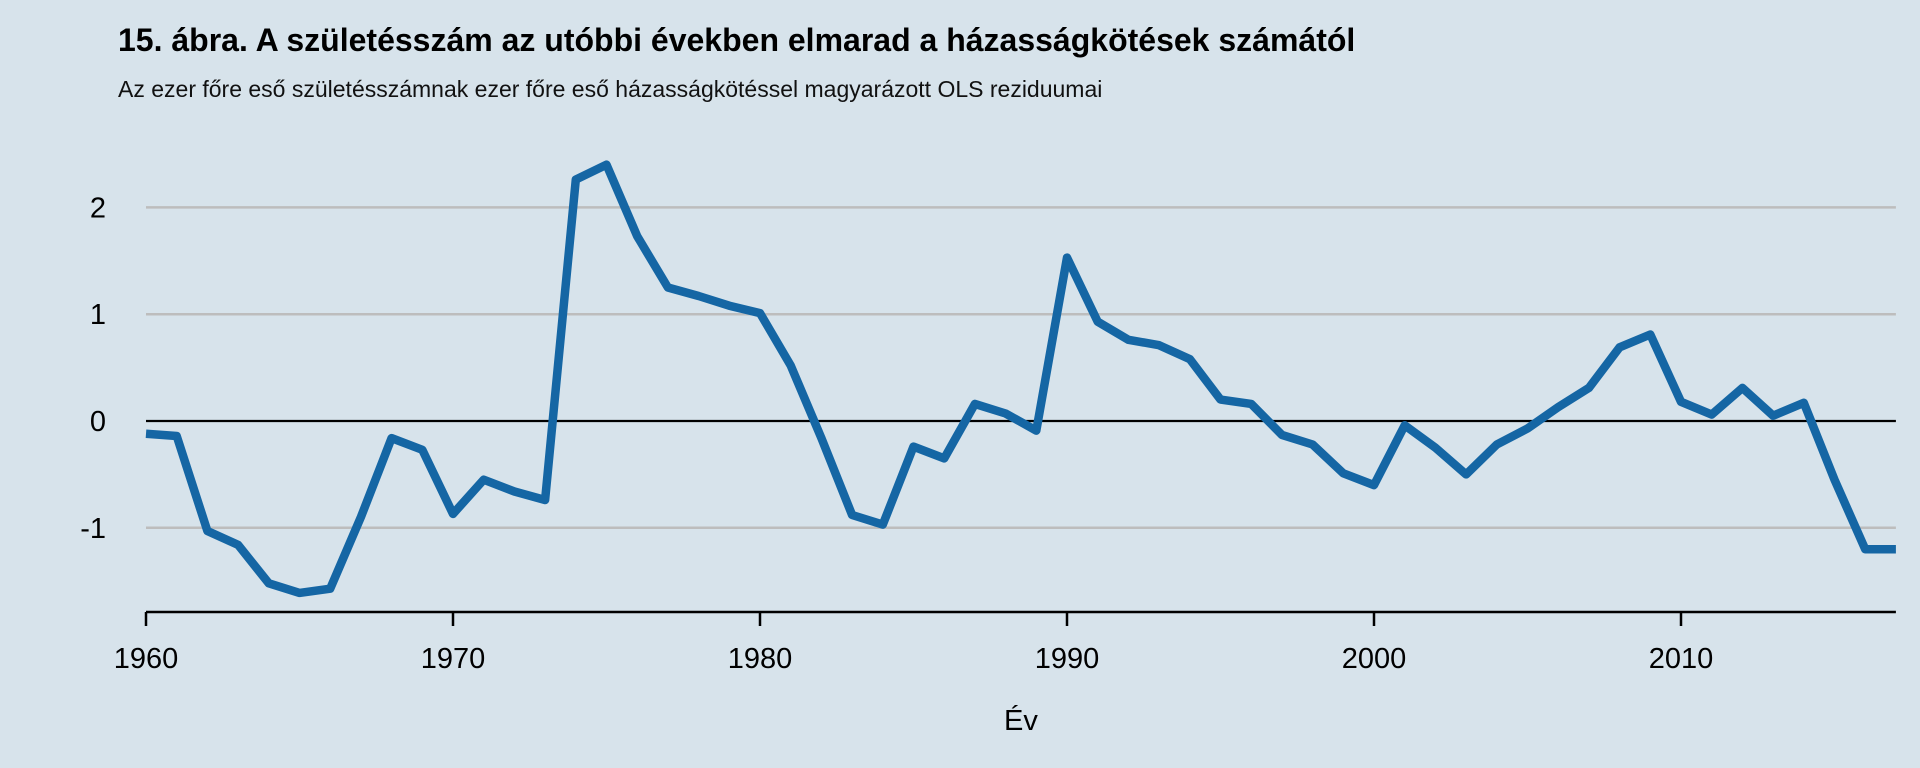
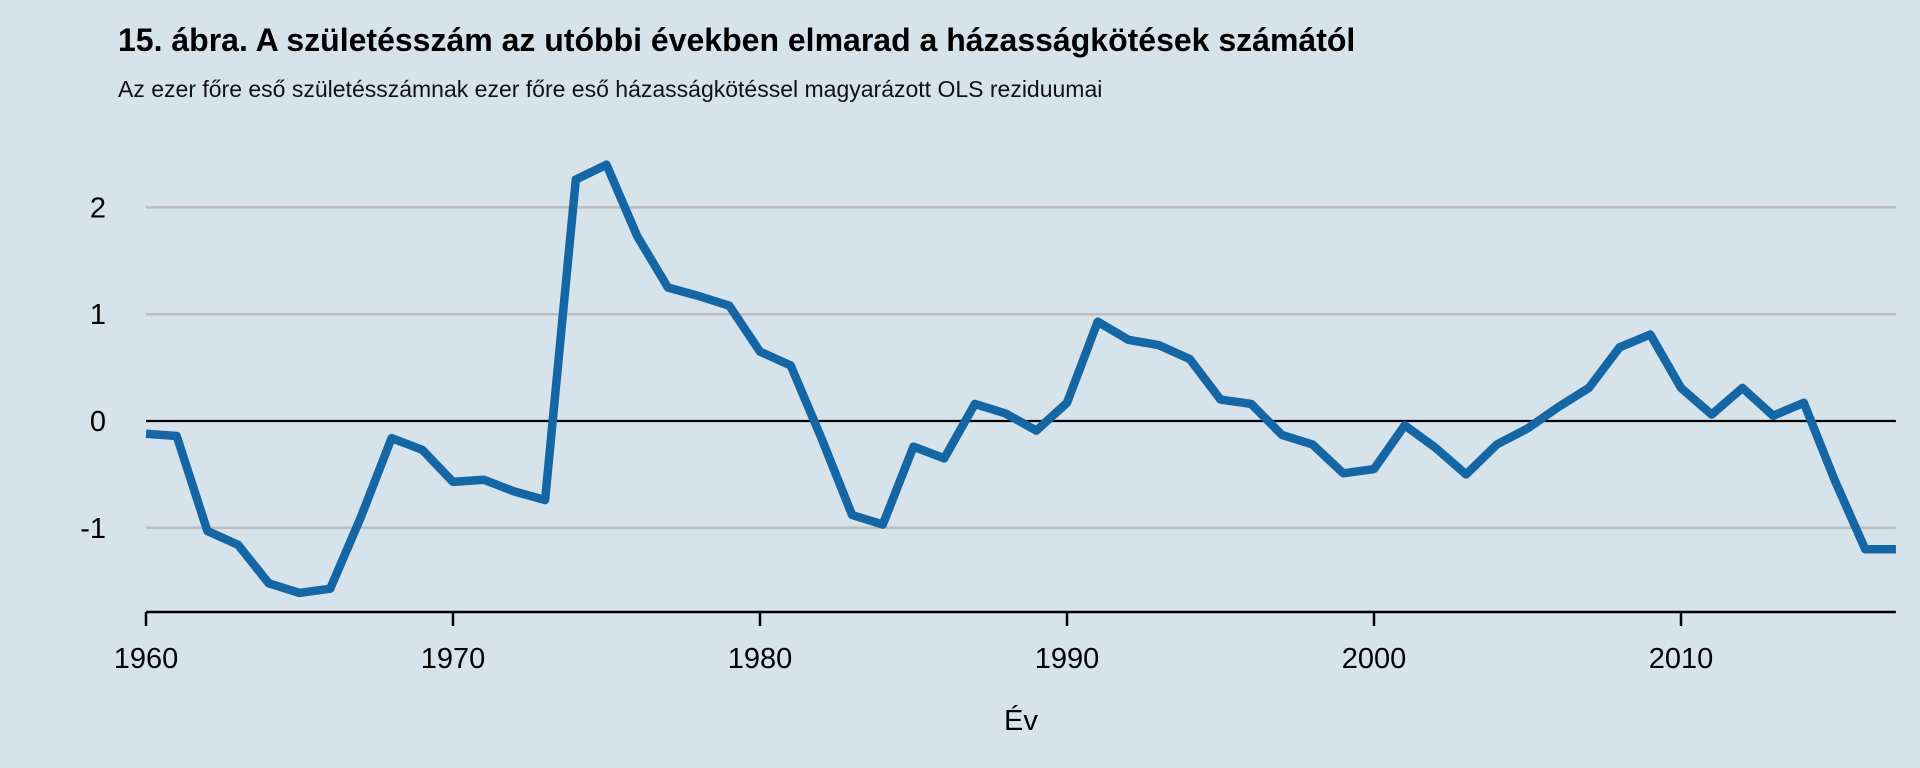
1970: -0.87 -> -0.57
1980: 1.01 -> 0.65
1990: 1.53 -> 0.17
2000: -0.60 -> -0.45
2010: 0.18 -> 0.31
